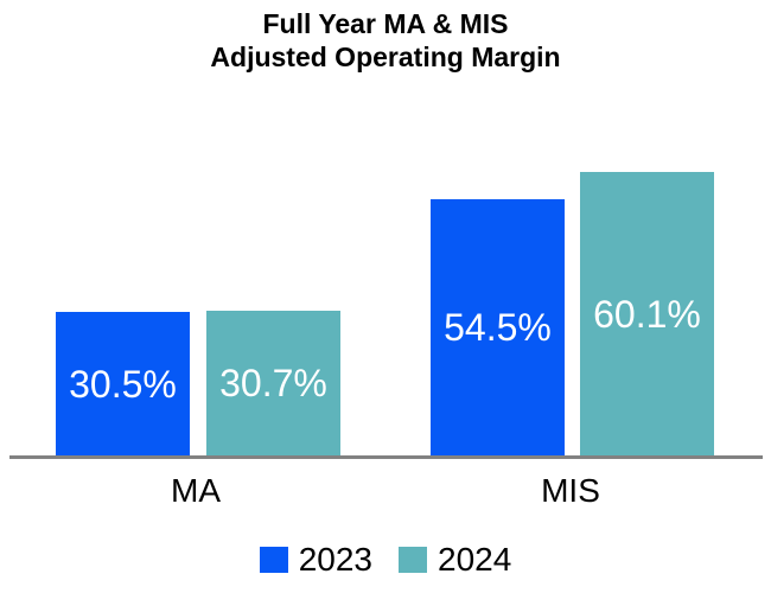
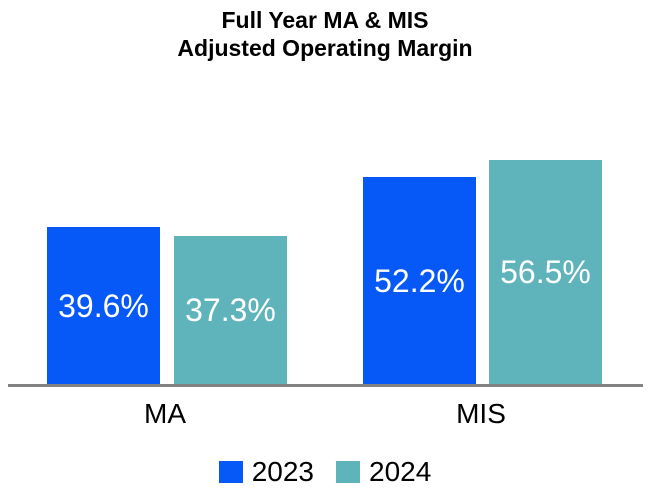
2023/MA: 30.5% -> 39.6%
2024/MA: 30.7% -> 37.3%
2023/MIS: 54.5% -> 52.2%
2024/MIS: 60.1% -> 56.5%
